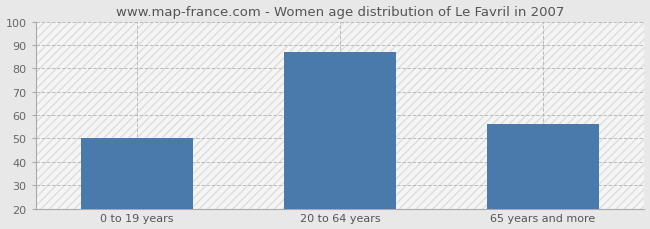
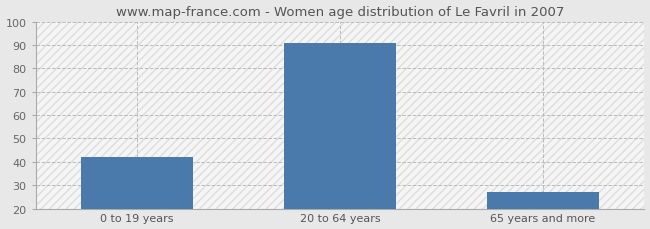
0 to 19 years: 50 -> 42
20 to 64 years: 87 -> 91
65 years and more: 56 -> 27
